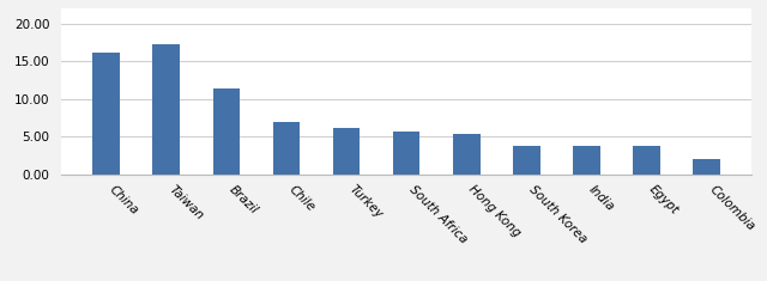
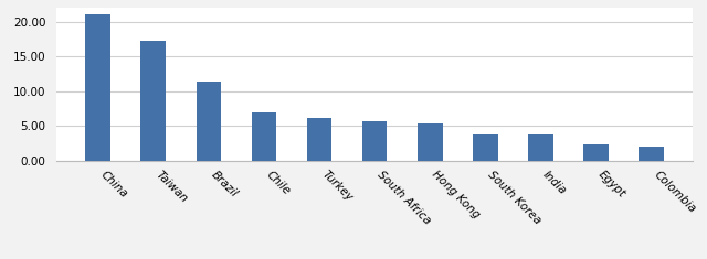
China: 16.2 -> 21.0
Egypt: 3.8 -> 2.3
